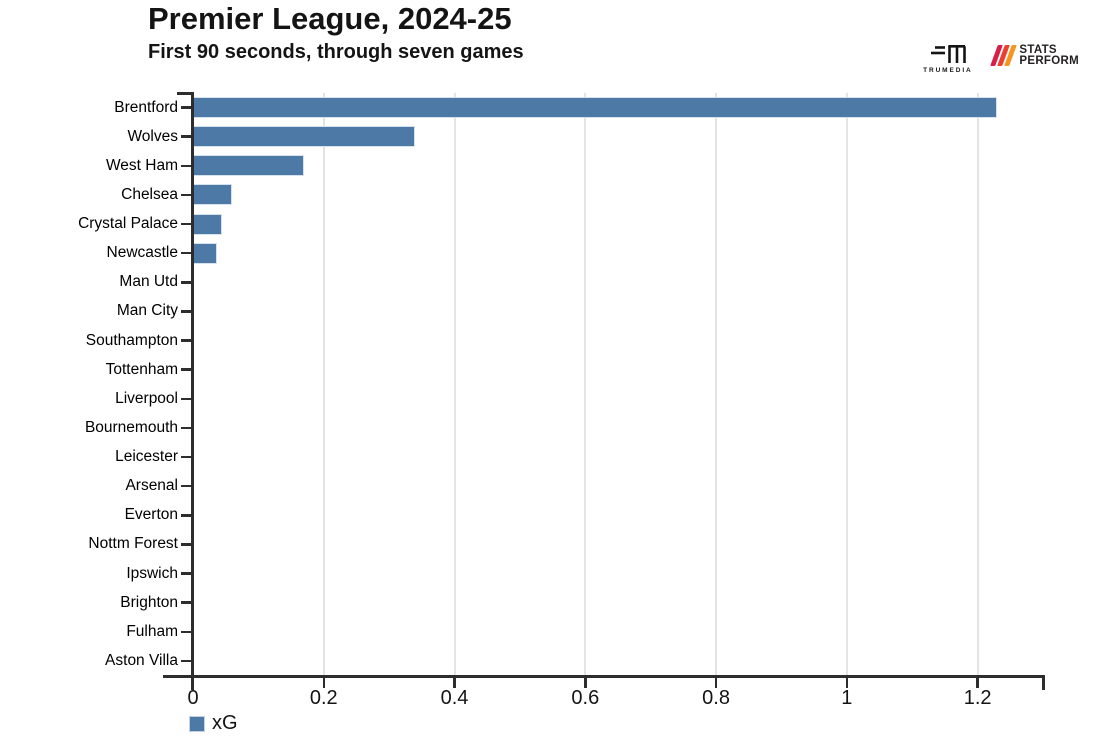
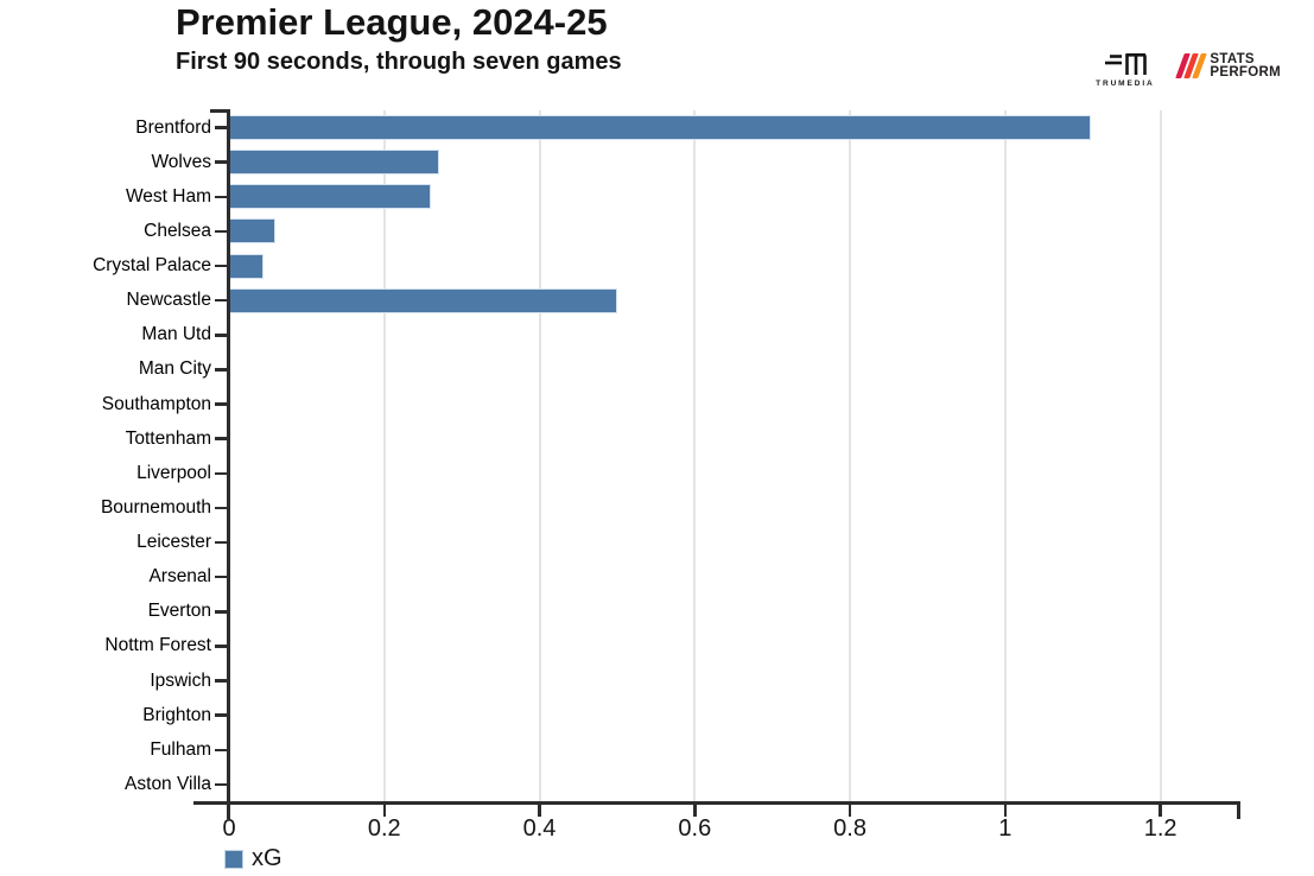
Brentford: 1.23 -> 1.11
Wolves: 0.34 -> 0.27
West Ham: 0.17 -> 0.26
Newcastle: 0.04 -> 0.50
